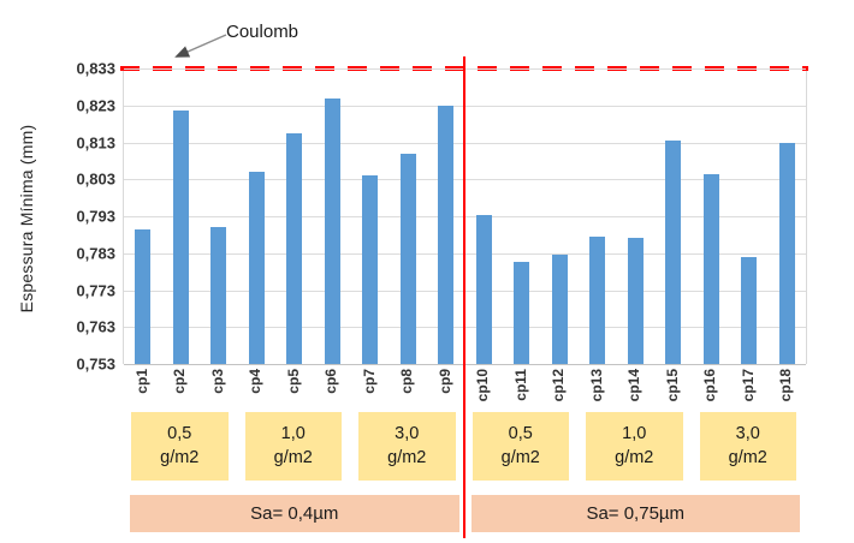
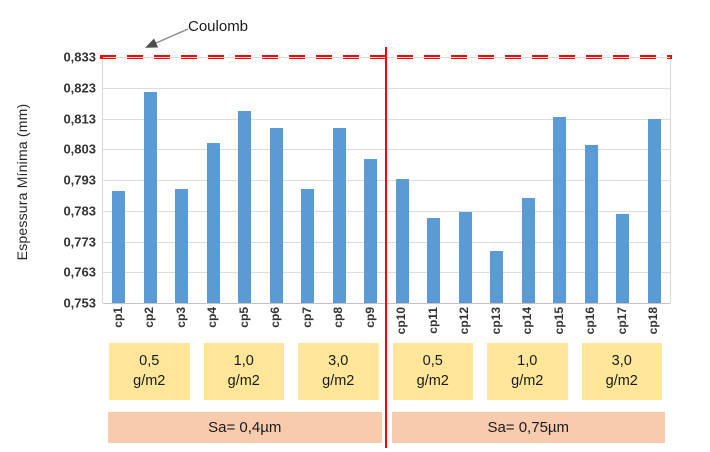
cp6: 0,82 -> 0,81
cp7: 0,80 -> 0,79
cp9: 0,82 -> 0,80
cp13: 0,79 -> 0,77
